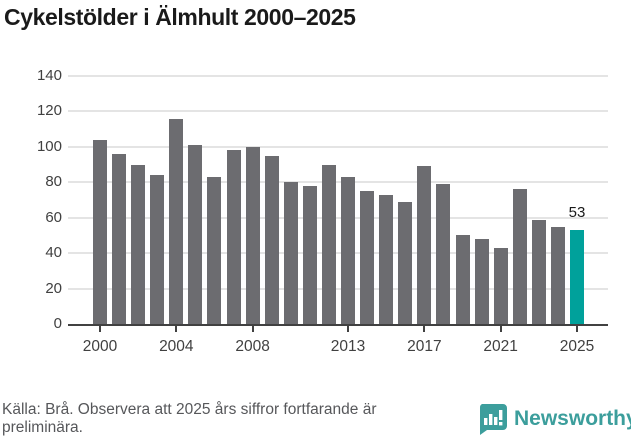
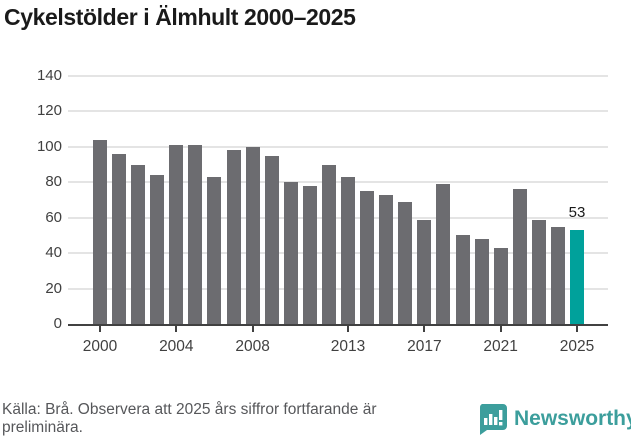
2004: 116 -> 101
2017: 89 -> 59
